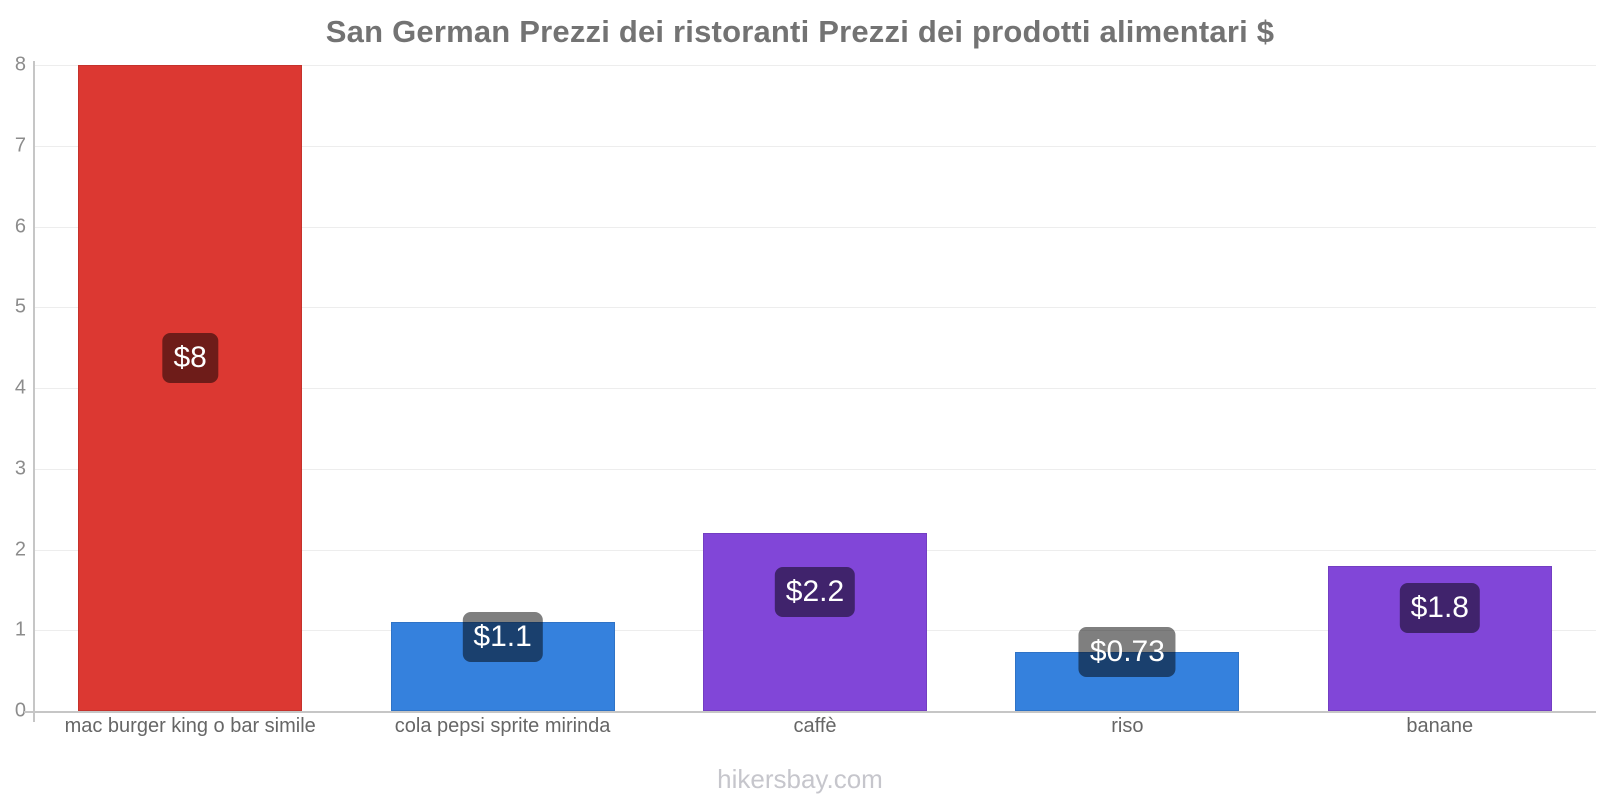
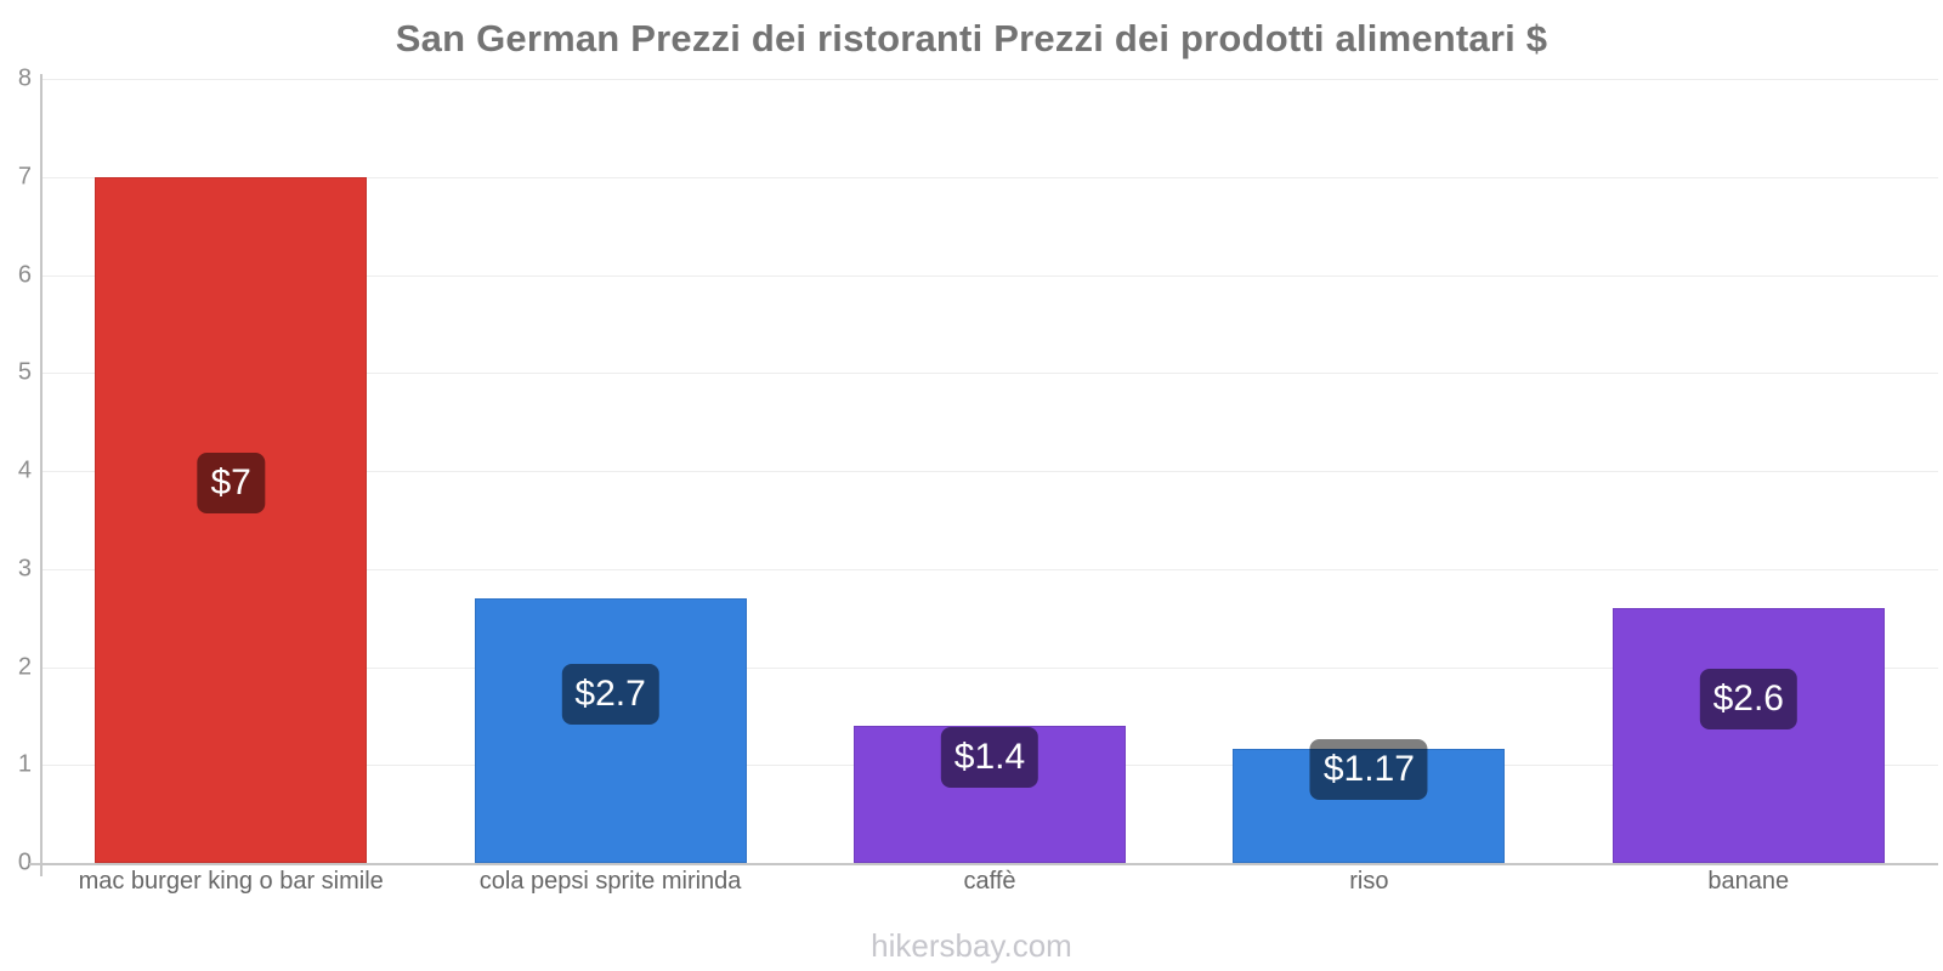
mac burger king o bar simile: $8 -> $7
cola pepsi sprite mirinda: $1.1 -> $2.7
caffè: $2.2 -> $1.4
riso: $0.73 -> $1.17
banane: $1.8 -> $2.6
